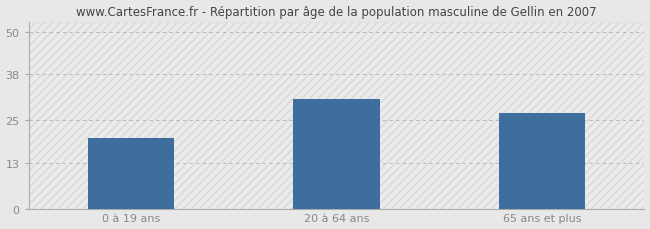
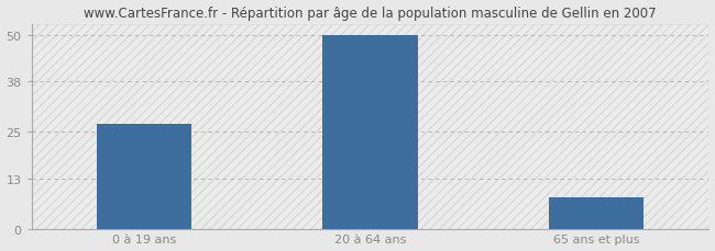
0 à 19 ans: 20 -> 27
20 à 64 ans: 31 -> 50
65 ans et plus: 27 -> 8
